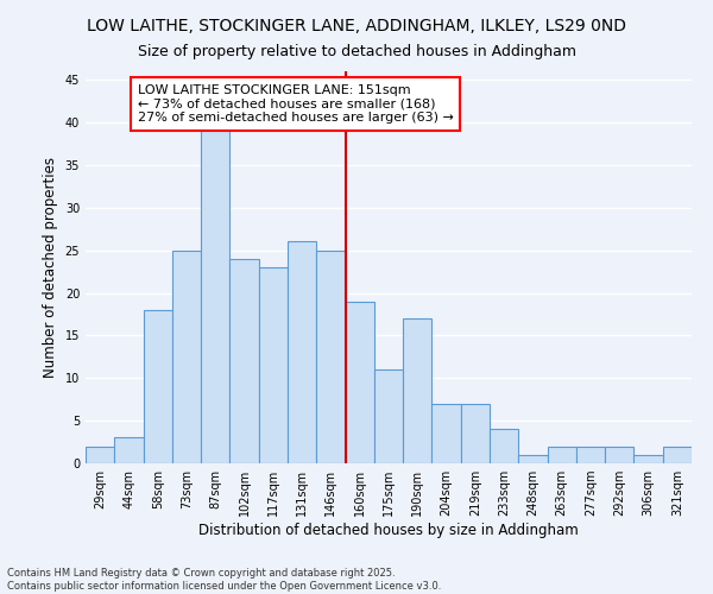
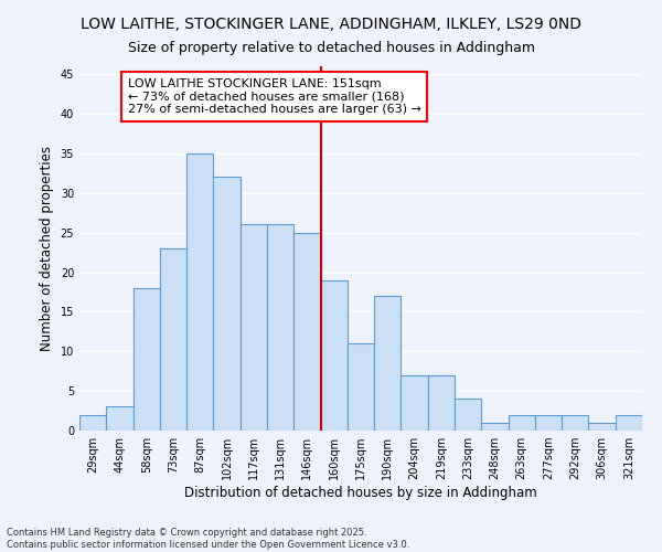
73sqm: 25 -> 23
87sqm: 39 -> 35
102sqm: 24 -> 32
117sqm: 23 -> 26
